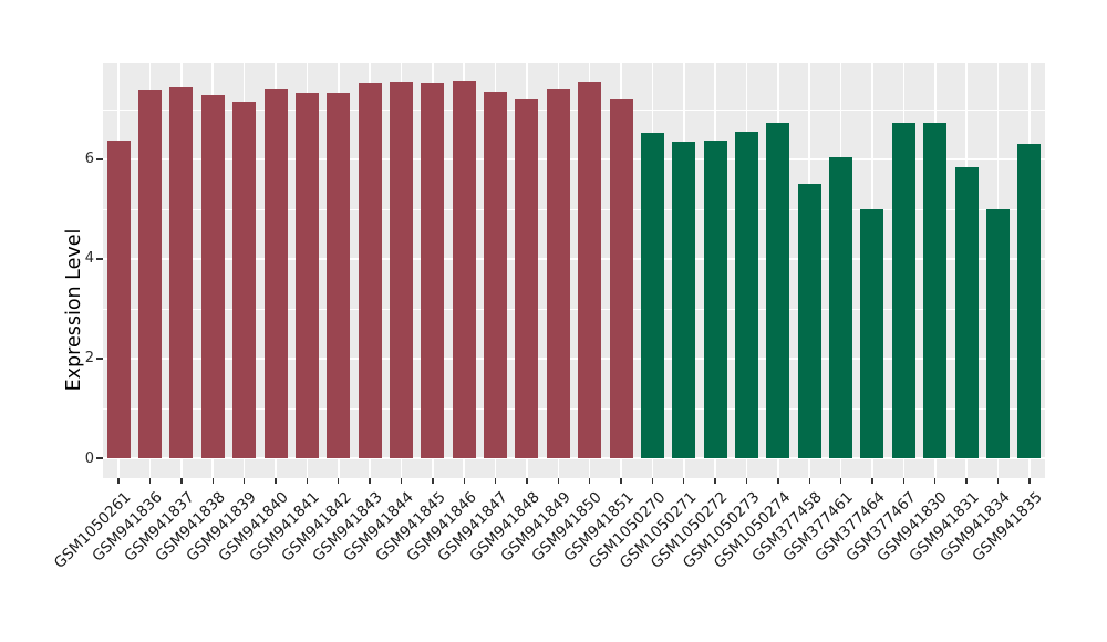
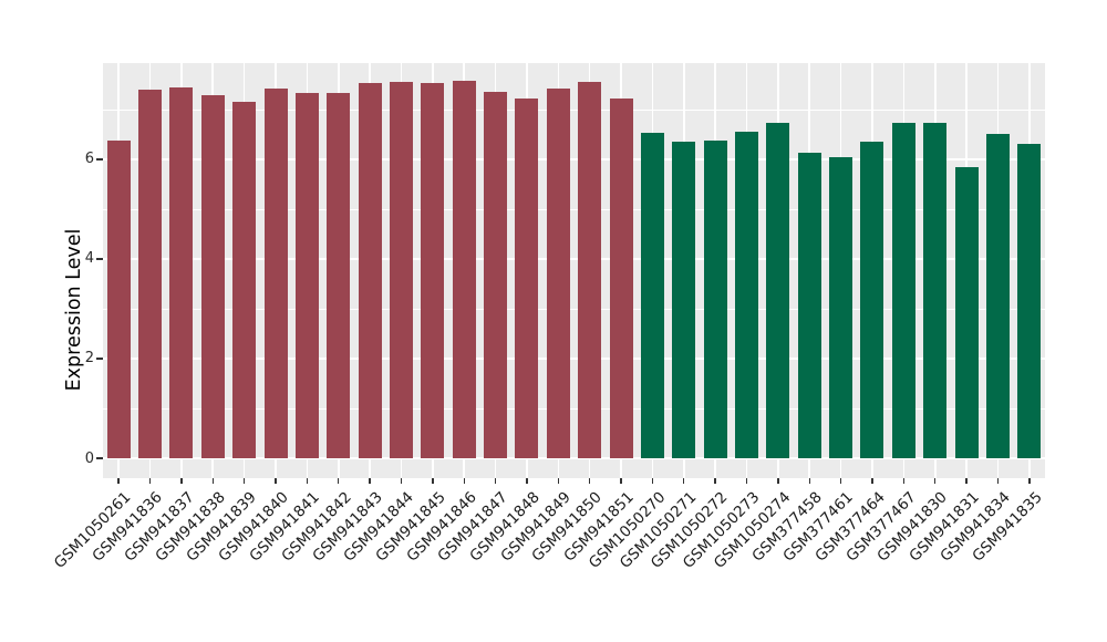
GSM377458: 5.5 -> 6.1
GSM377464: 5.0 -> 6.3
GSM941834: 5.0 -> 6.5
